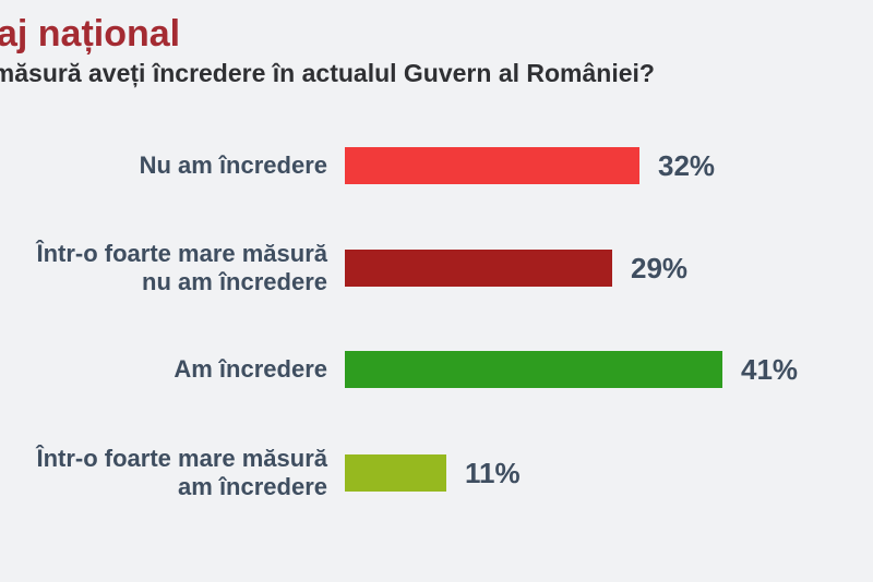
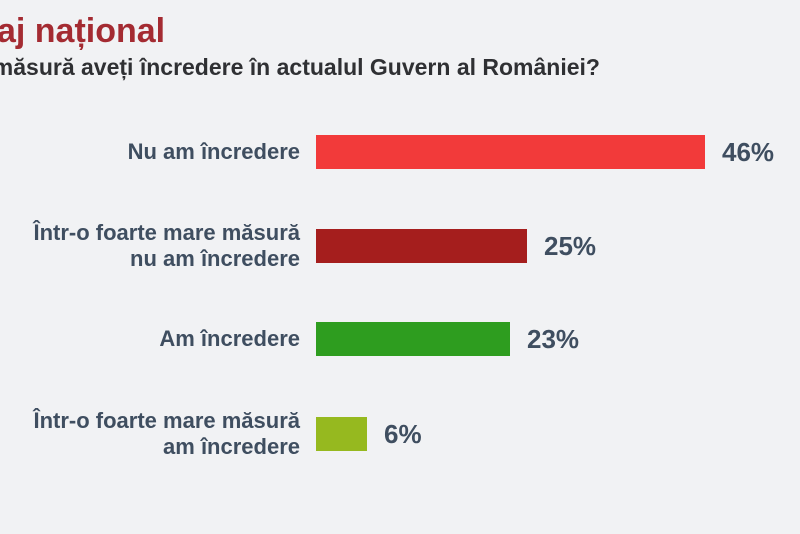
Nu am încredere: 32% -> 46%
Într-o foarte mare măsură nu am încredere: 29% -> 25%
Am încredere: 41% -> 23%
Într-o foarte mare măsură am încredere: 11% -> 6%
